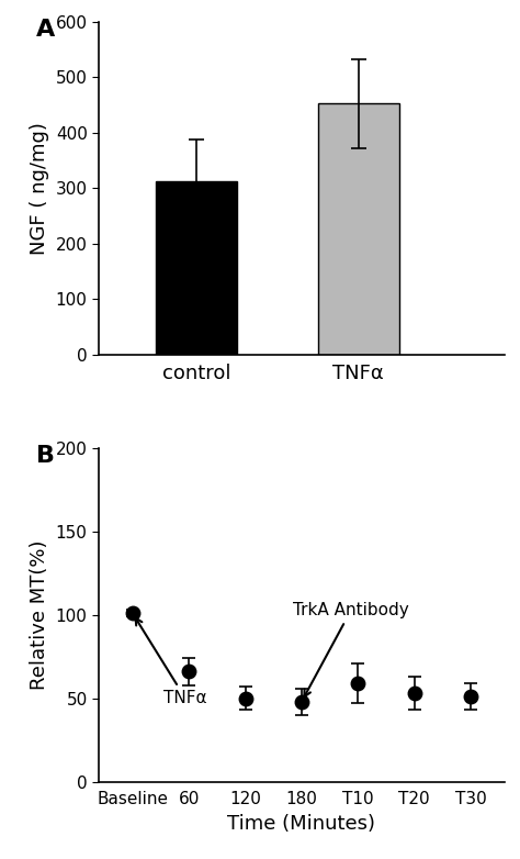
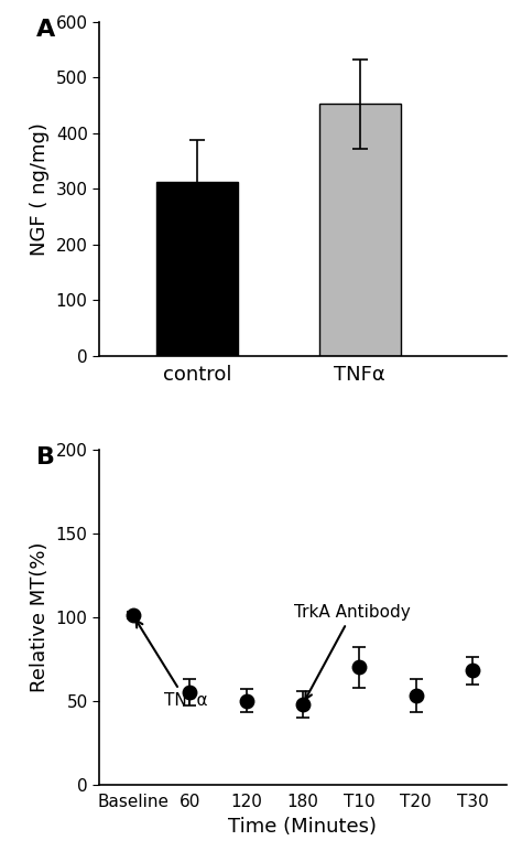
60: 66 -> 55
T10: 59 -> 70
T30: 51 -> 68
